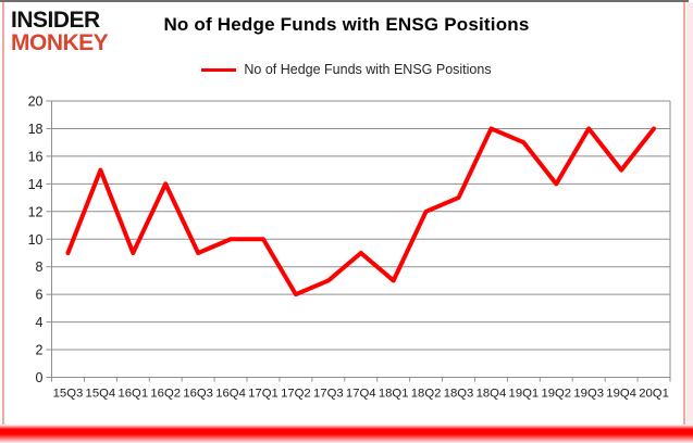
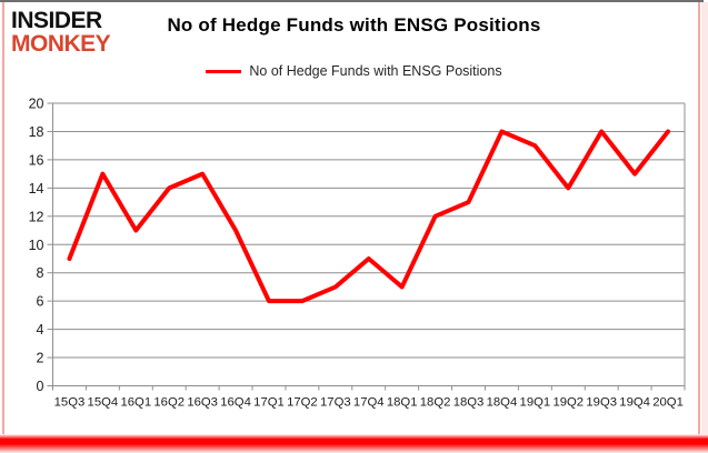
16Q1: 9 -> 11
16Q3: 9 -> 15
16Q4: 10 -> 11
17Q1: 10 -> 6
